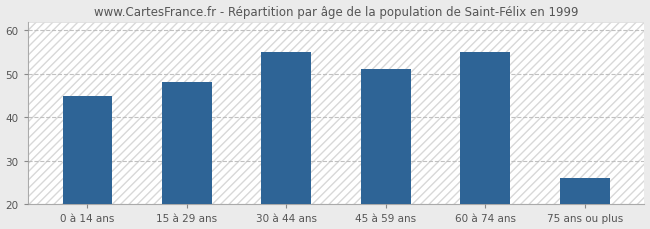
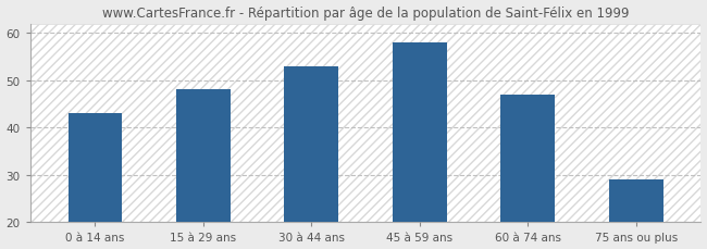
0 à 14 ans: 45 -> 43
30 à 44 ans: 55 -> 53
45 à 59 ans: 51 -> 58
60 à 74 ans: 55 -> 47
75 ans ou plus: 26 -> 29
